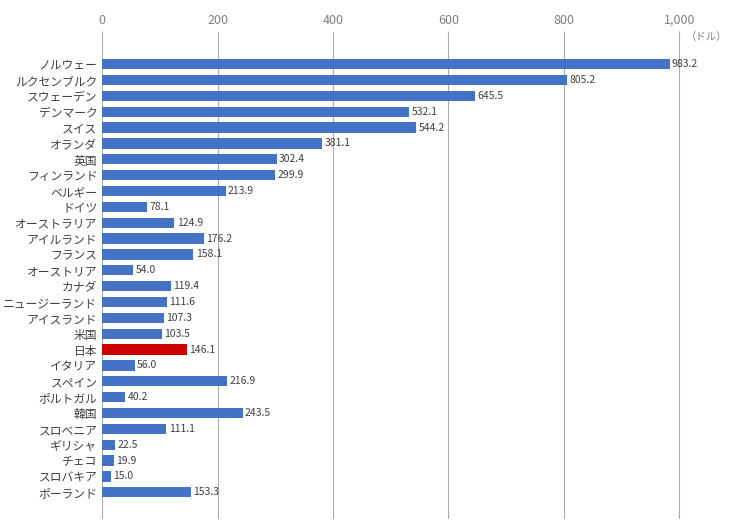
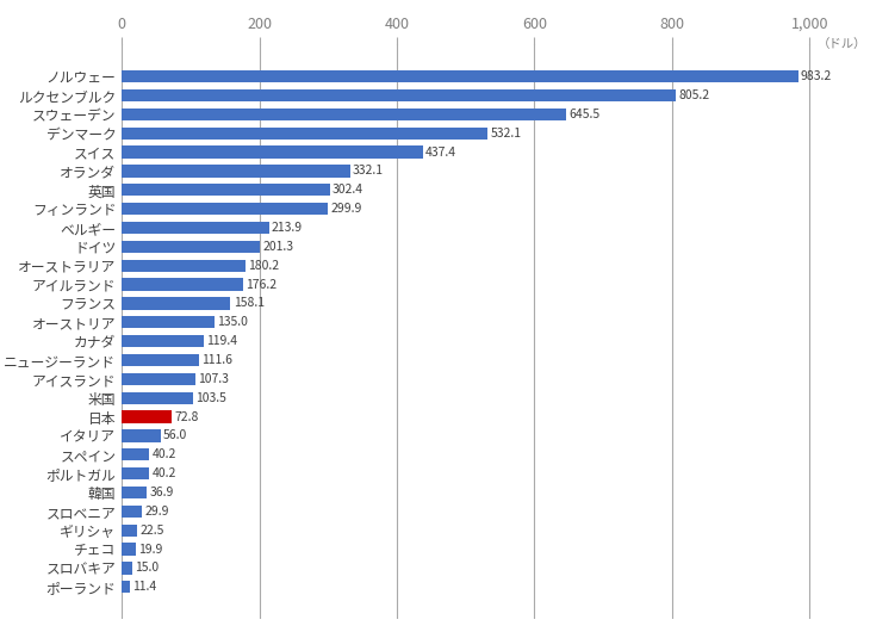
スイス: 544.2 -> 437.4
オランダ: 381.1 -> 332.1
ドイツ: 78.1 -> 201.3
オーストラリア: 124.9 -> 180.2
オーストリア: 54.0 -> 135.0
日本: 146.1 -> 72.8
スペイン: 216.9 -> 40.2
韓国: 243.5 -> 36.9
スロベニア: 111.1 -> 29.9
ポーランド: 153.3 -> 11.4
